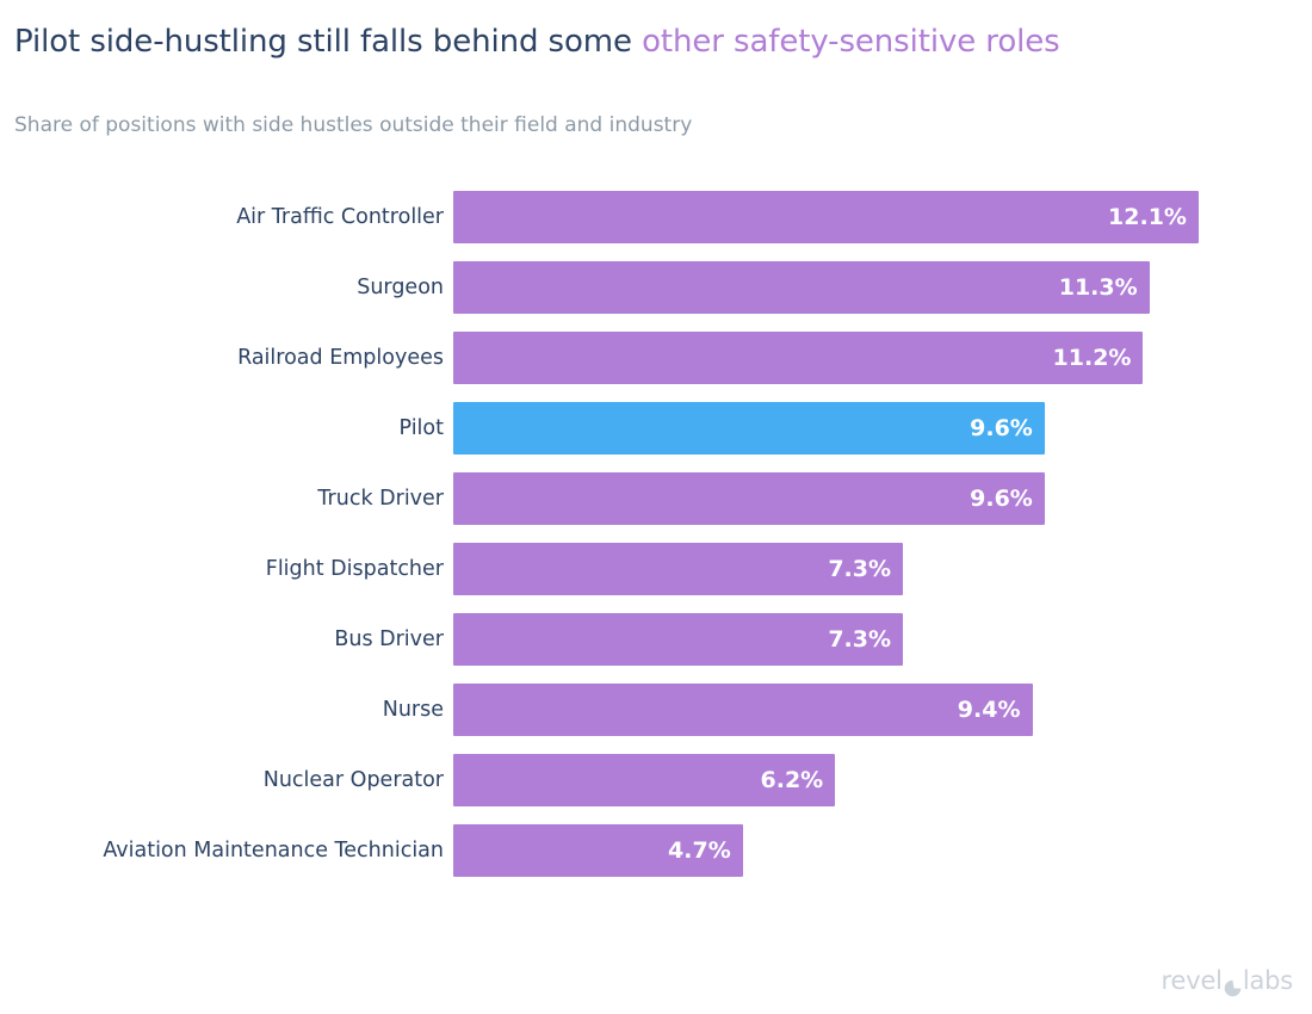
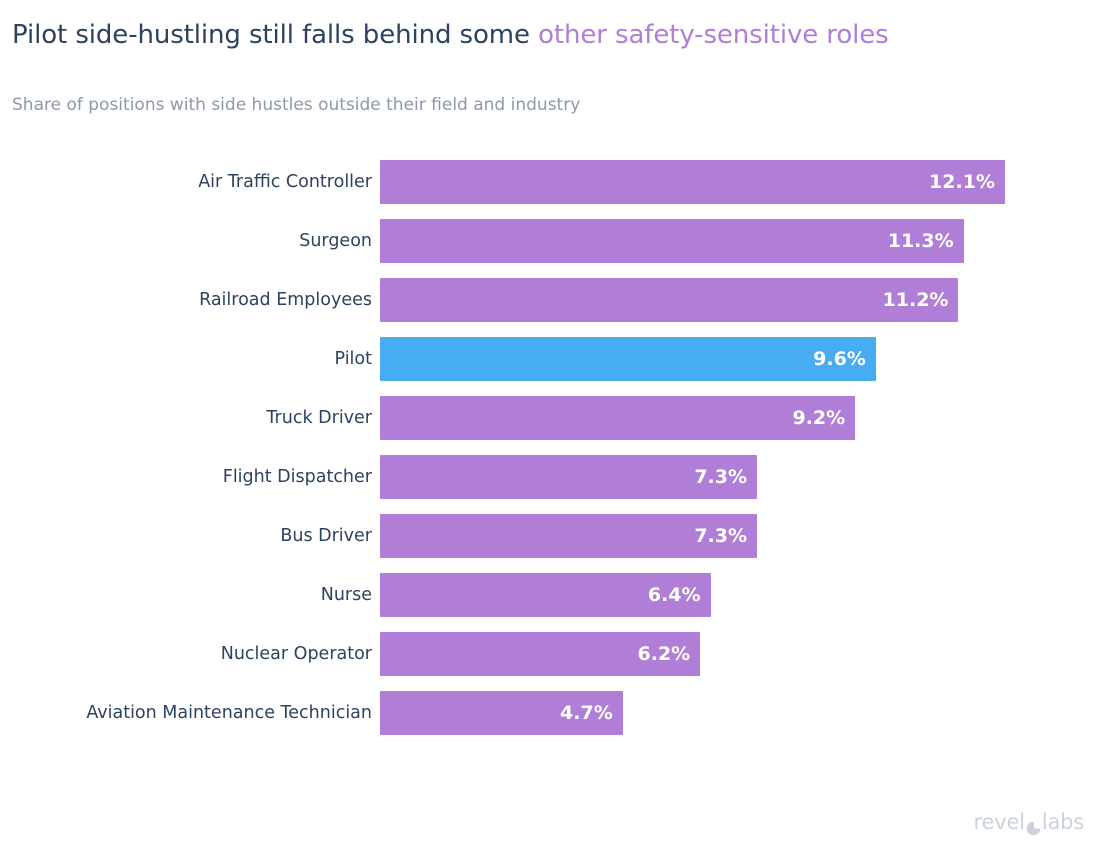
Truck Driver: 9.6% -> 9.2%
Nurse: 9.4% -> 6.4%
